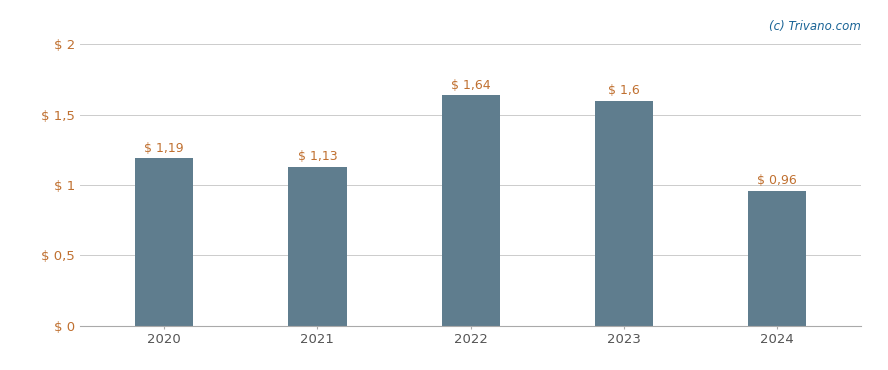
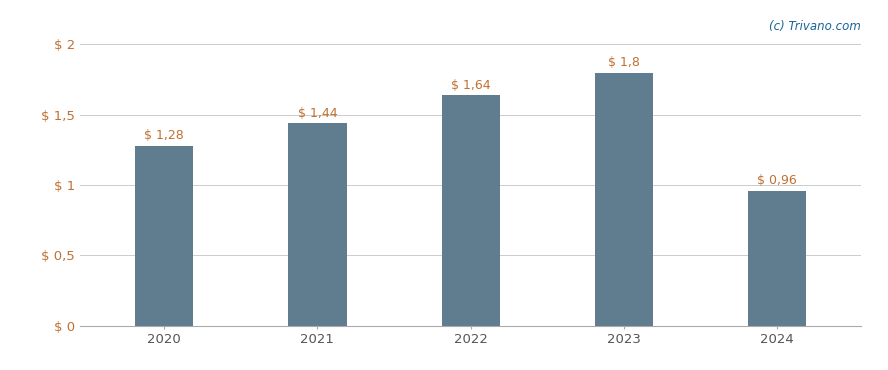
2020: 1,19 -> 1,28
2021: 1,13 -> 1,44
2023: 1,6 -> 1,8
